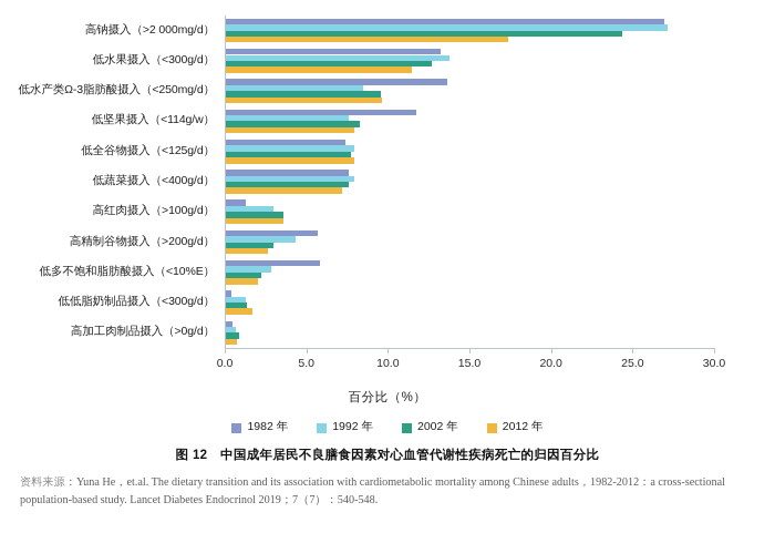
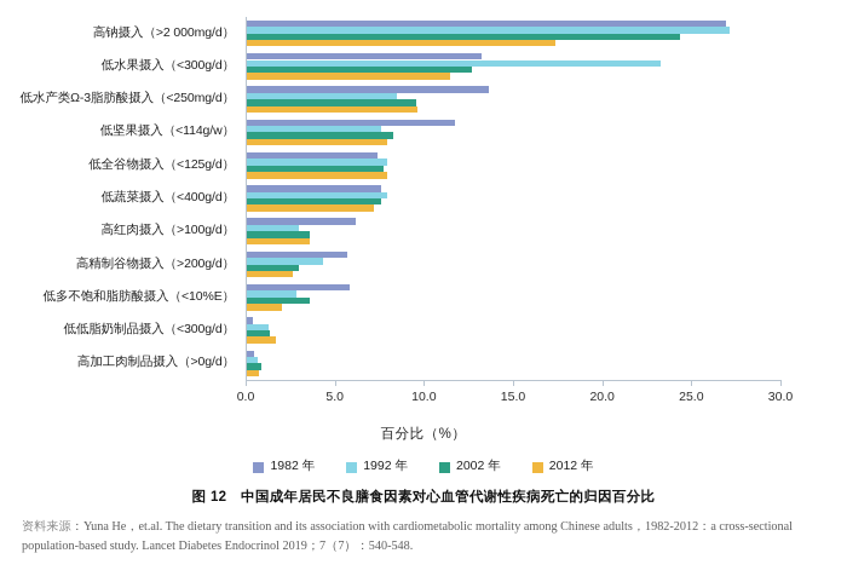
1992 年/低水果摄入（<300g/d）: 13.7 -> 23.2
1982 年/高红肉摄入（>100g/d）: 1.2 -> 6.1
2002 年/低多不饱和脂肪酸摄入（<10%E）: 2.2 -> 3.5
